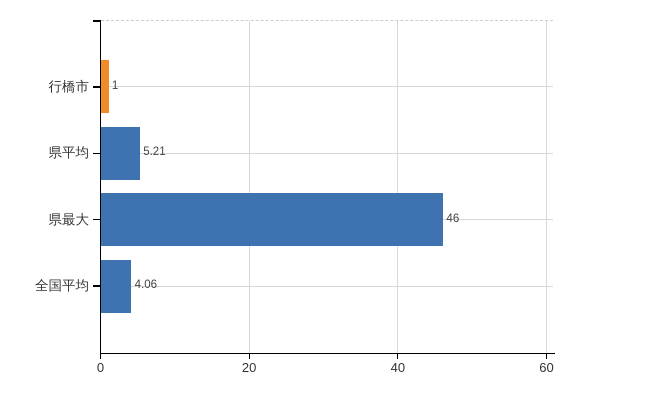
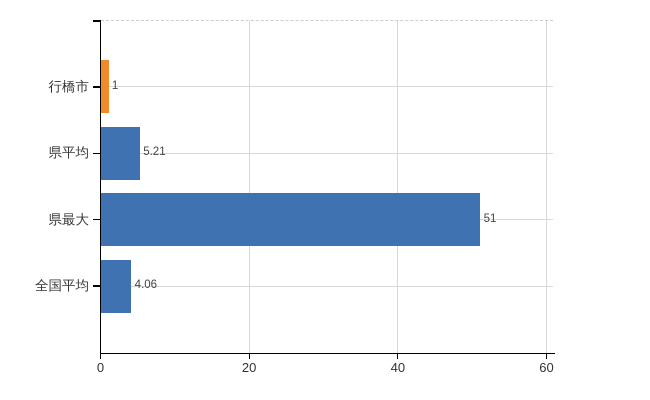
県最大: 46 -> 51
